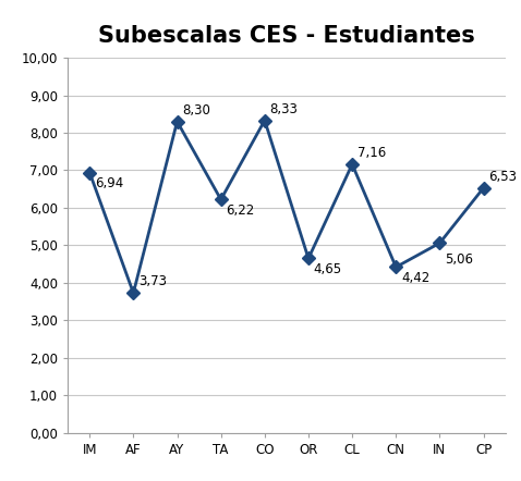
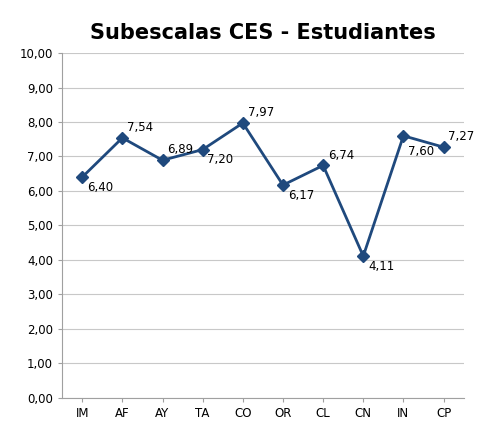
IM: 6,94 -> 6,40
AF: 3,73 -> 7,54
AY: 8,30 -> 6,89
TA: 6,22 -> 7,20
CO: 8,33 -> 7,97
OR: 4,65 -> 6,17
CL: 7,16 -> 6,74
CN: 4,42 -> 4,11
IN: 5,06 -> 7,60
CP: 6,53 -> 7,27
